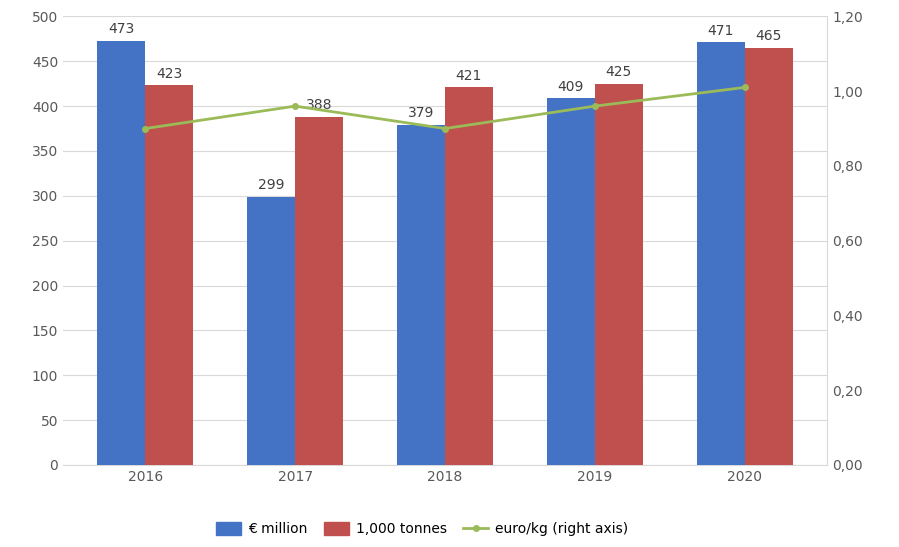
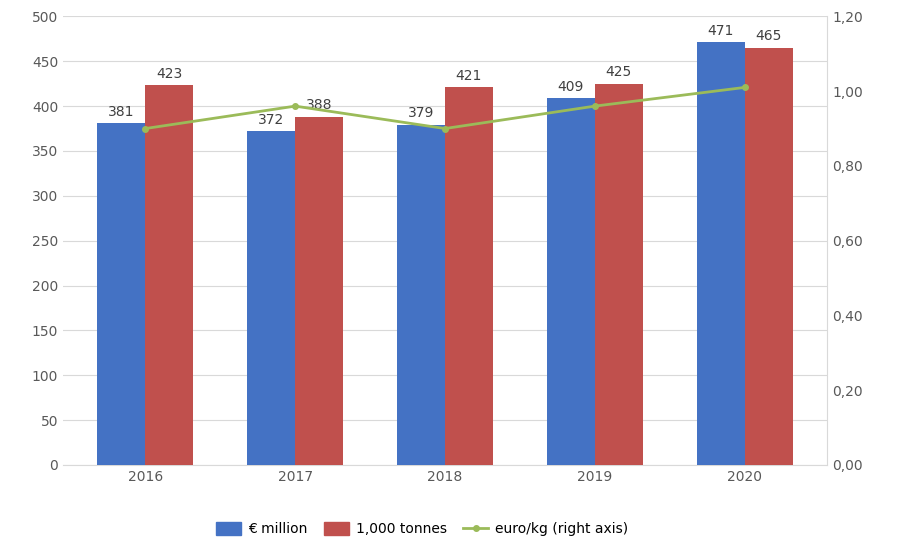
€ million/2016: 473 -> 381
€ million/2017: 299 -> 372
